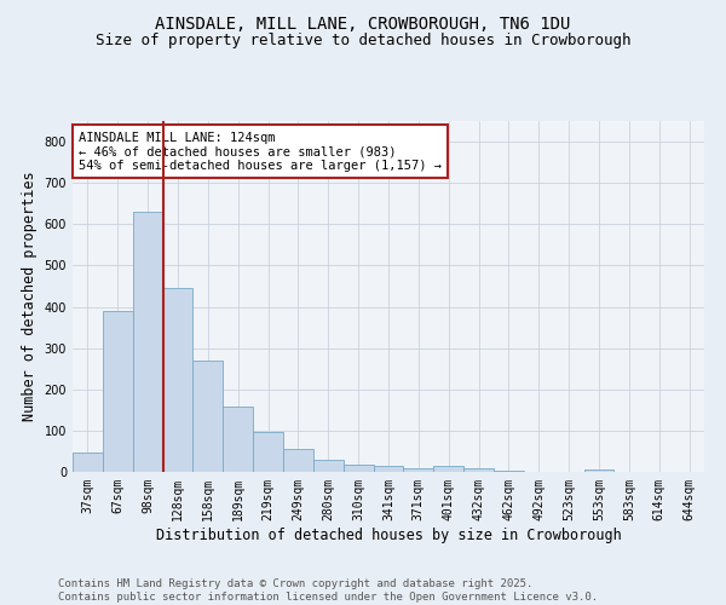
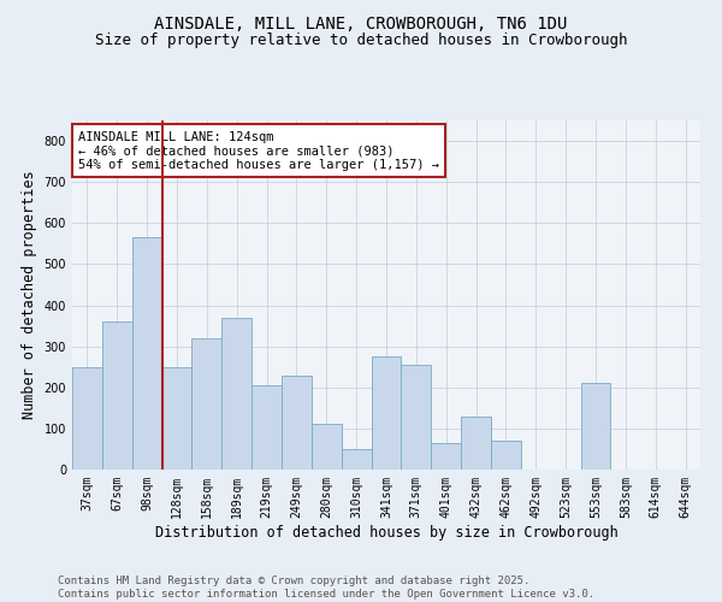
37sqm: 48 -> 250
67sqm: 390 -> 360
98sqm: 630 -> 565
128sqm: 445 -> 250
158sqm: 270 -> 320
189sqm: 157 -> 370
219sqm: 98 -> 205
249sqm: 55 -> 230
280sqm: 30 -> 110
310sqm: 17 -> 50
341sqm: 15 -> 275
371sqm: 8 -> 255
401sqm: 15 -> 65
432sqm: 8 -> 130
462sqm: 3 -> 70
553sqm: 5 -> 210
